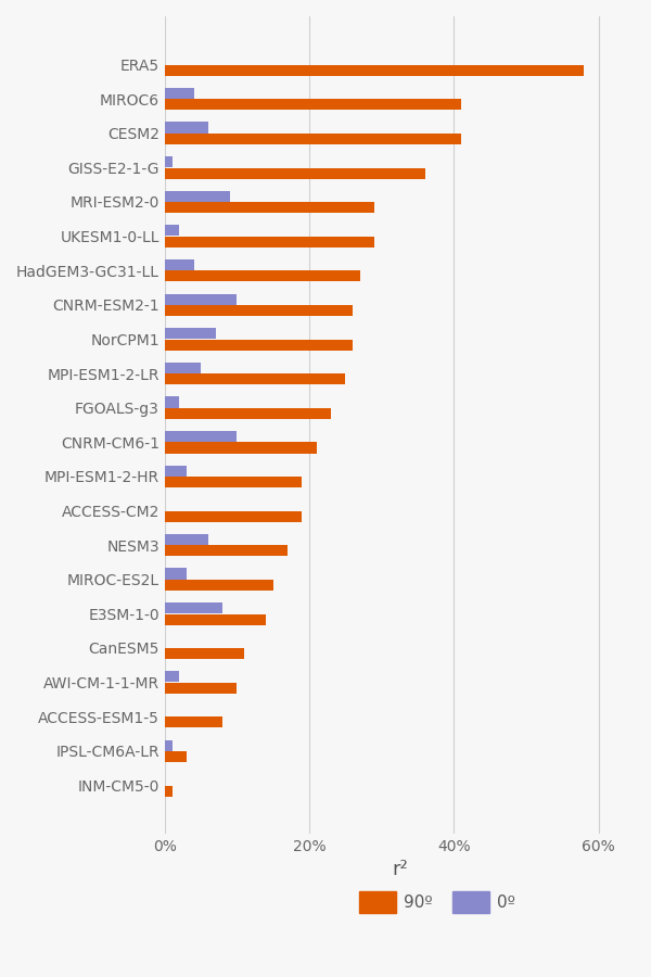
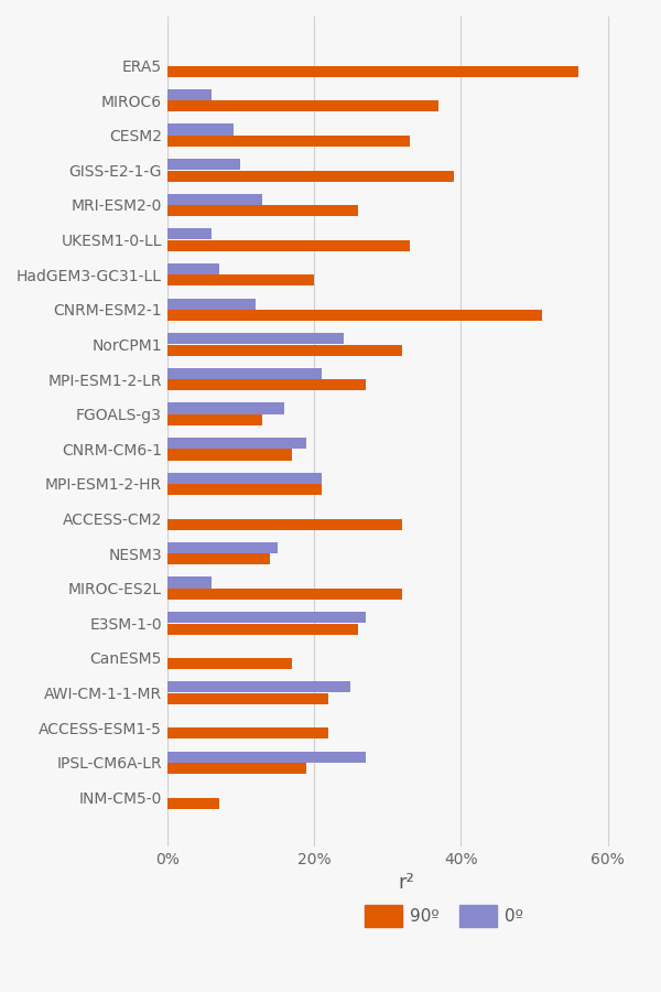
90º/ERA5: 58% -> 56%
0º/MIROC6: 4% -> 6%
90º/MIROC6: 41% -> 37%
0º/CESM2: 6% -> 9%
90º/CESM2: 41% -> 33%
0º/GISS-E2-1-G: 1% -> 10%
90º/GISS-E2-1-G: 36% -> 39%
0º/MRI-ESM2-0: 9% -> 13%
90º/MRI-ESM2-0: 29% -> 26%
0º/UKESM1-0-LL: 2% -> 6%
90º/UKESM1-0-LL: 29% -> 33%
0º/HadGEM3-GC31-LL: 4% -> 7%
90º/HadGEM3-GC31-LL: 27% -> 20%
0º/CNRM-ESM2-1: 10% -> 12%
90º/CNRM-ESM2-1: 26% -> 51%
0º/NorCPM1: 7% -> 24%
90º/NorCPM1: 26% -> 32%
0º/MPI-ESM1-2-LR: 5% -> 21%
90º/MPI-ESM1-2-LR: 25% -> 27%
0º/FGOALS-g3: 2% -> 16%
90º/FGOALS-g3: 23% -> 13%
0º/CNRM-CM6-1: 10% -> 19%
90º/CNRM-CM6-1: 21% -> 17%
0º/MPI-ESM1-2-HR: 3% -> 21%
90º/MPI-ESM1-2-HR: 19% -> 21%
90º/ACCESS-CM2: 19% -> 32%
0º/NESM3: 6% -> 15%
90º/NESM3: 17% -> 14%
0º/MIROC-ES2L: 3% -> 6%
90º/MIROC-ES2L: 15% -> 32%
0º/E3SM-1-0: 8% -> 27%
90º/E3SM-1-0: 14% -> 26%
90º/CanESM5: 11% -> 17%
0º/AWI-CM-1-1-MR: 2% -> 25%
90º/AWI-CM-1-1-MR: 10% -> 22%
90º/ACCESS-ESM1-5: 8% -> 22%
0º/IPSL-CM6A-LR: 1% -> 27%
90º/IPSL-CM6A-LR: 3% -> 19%
90º/INM-CM5-0: 1% -> 7%
